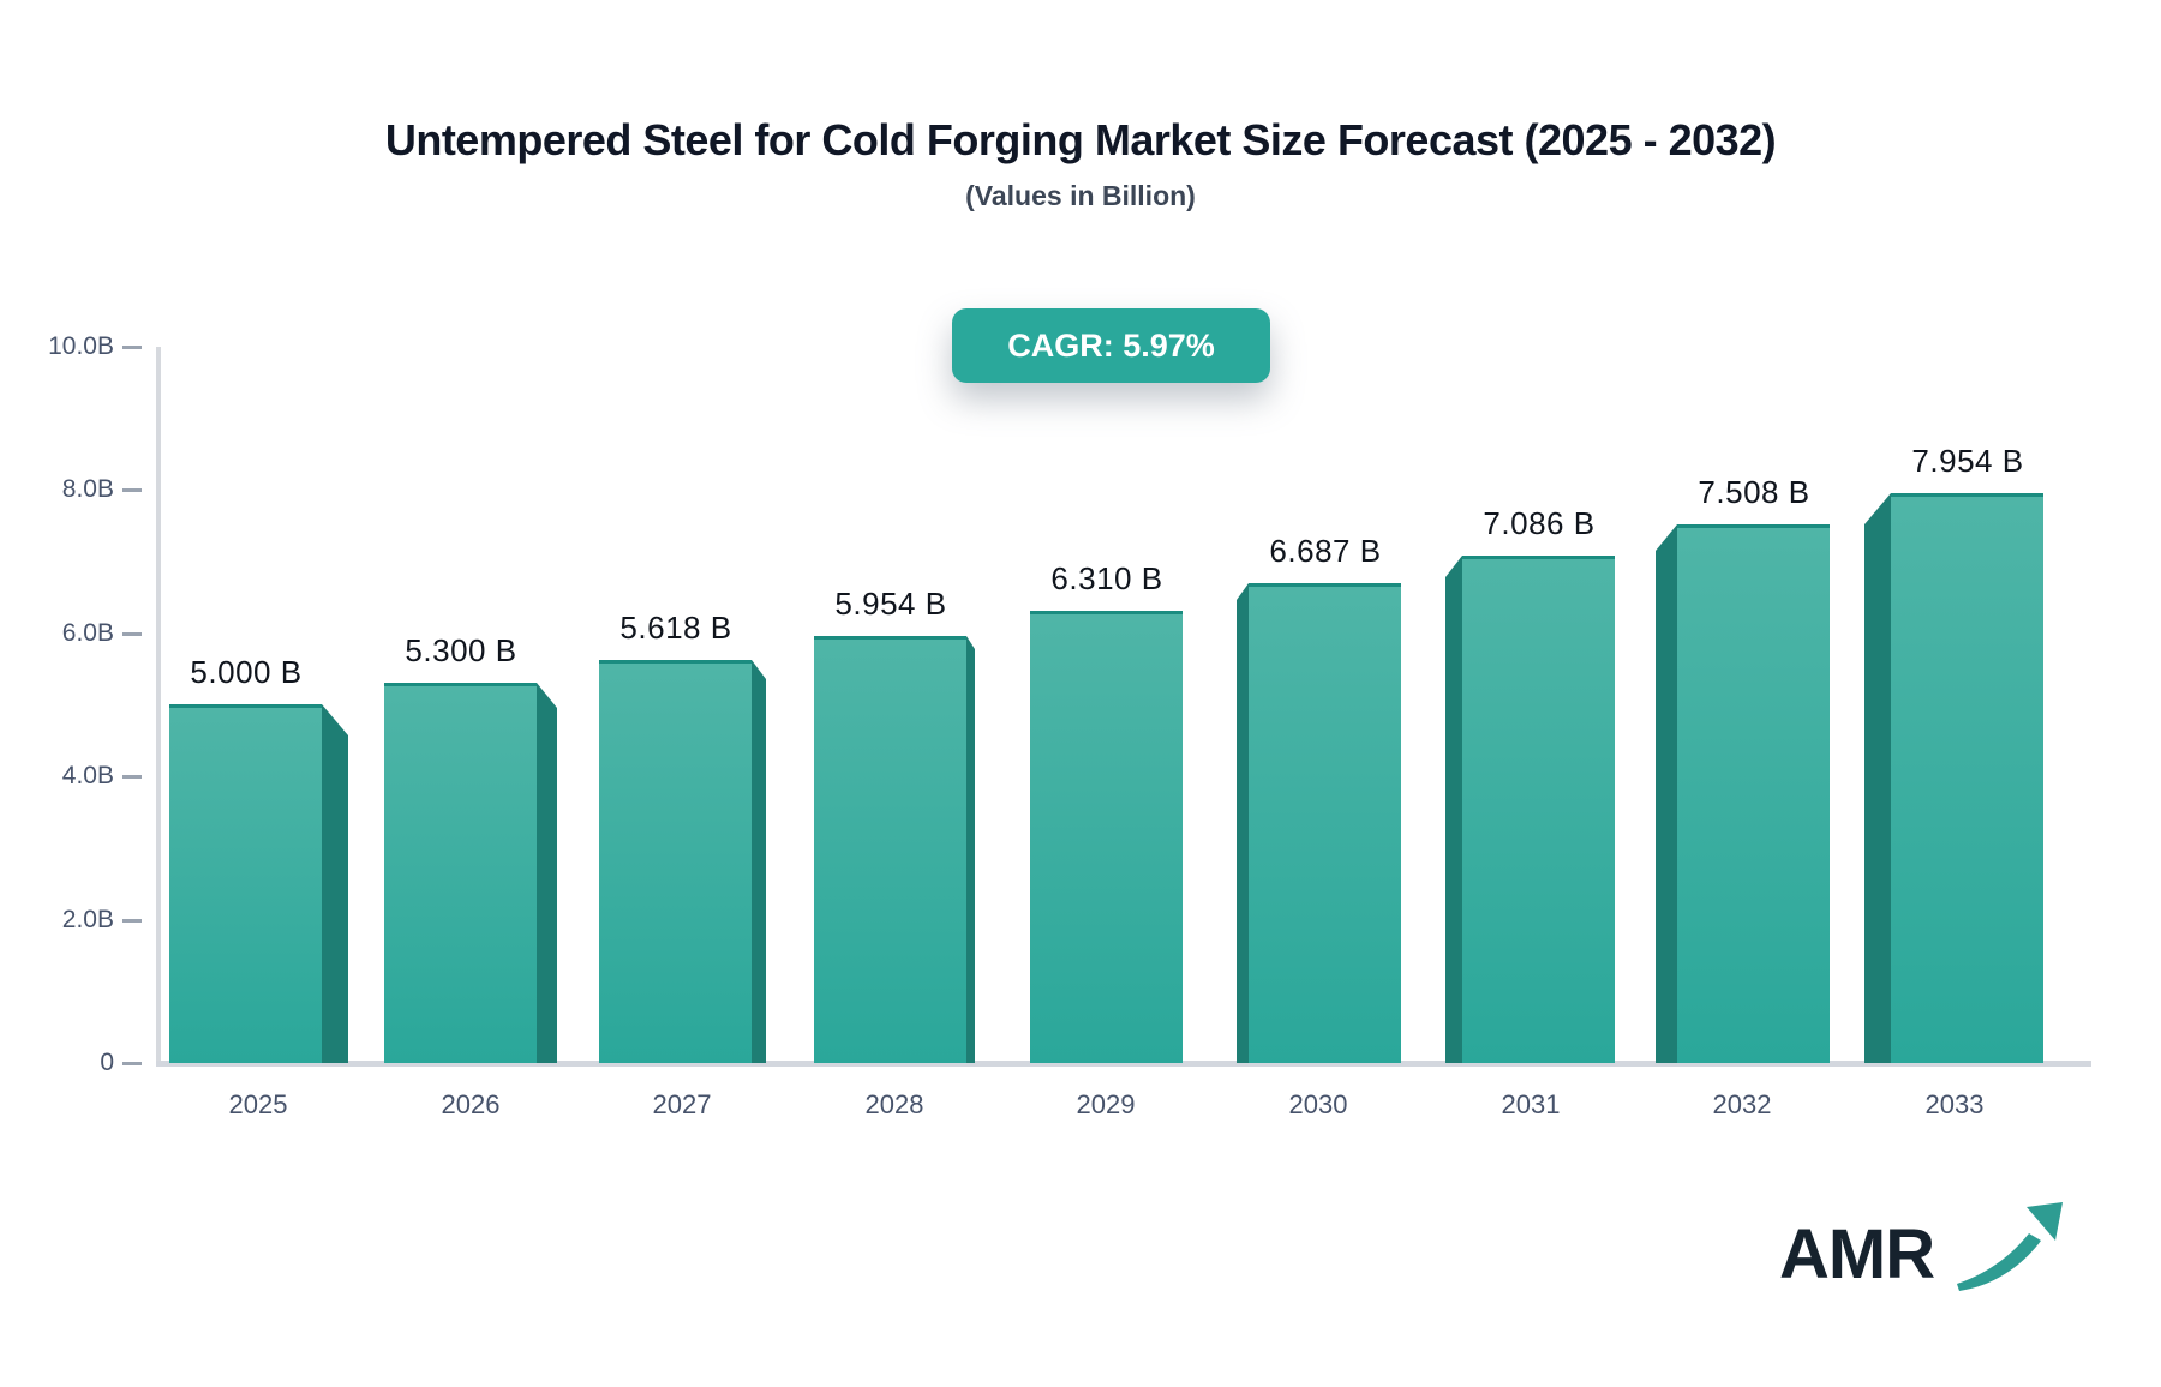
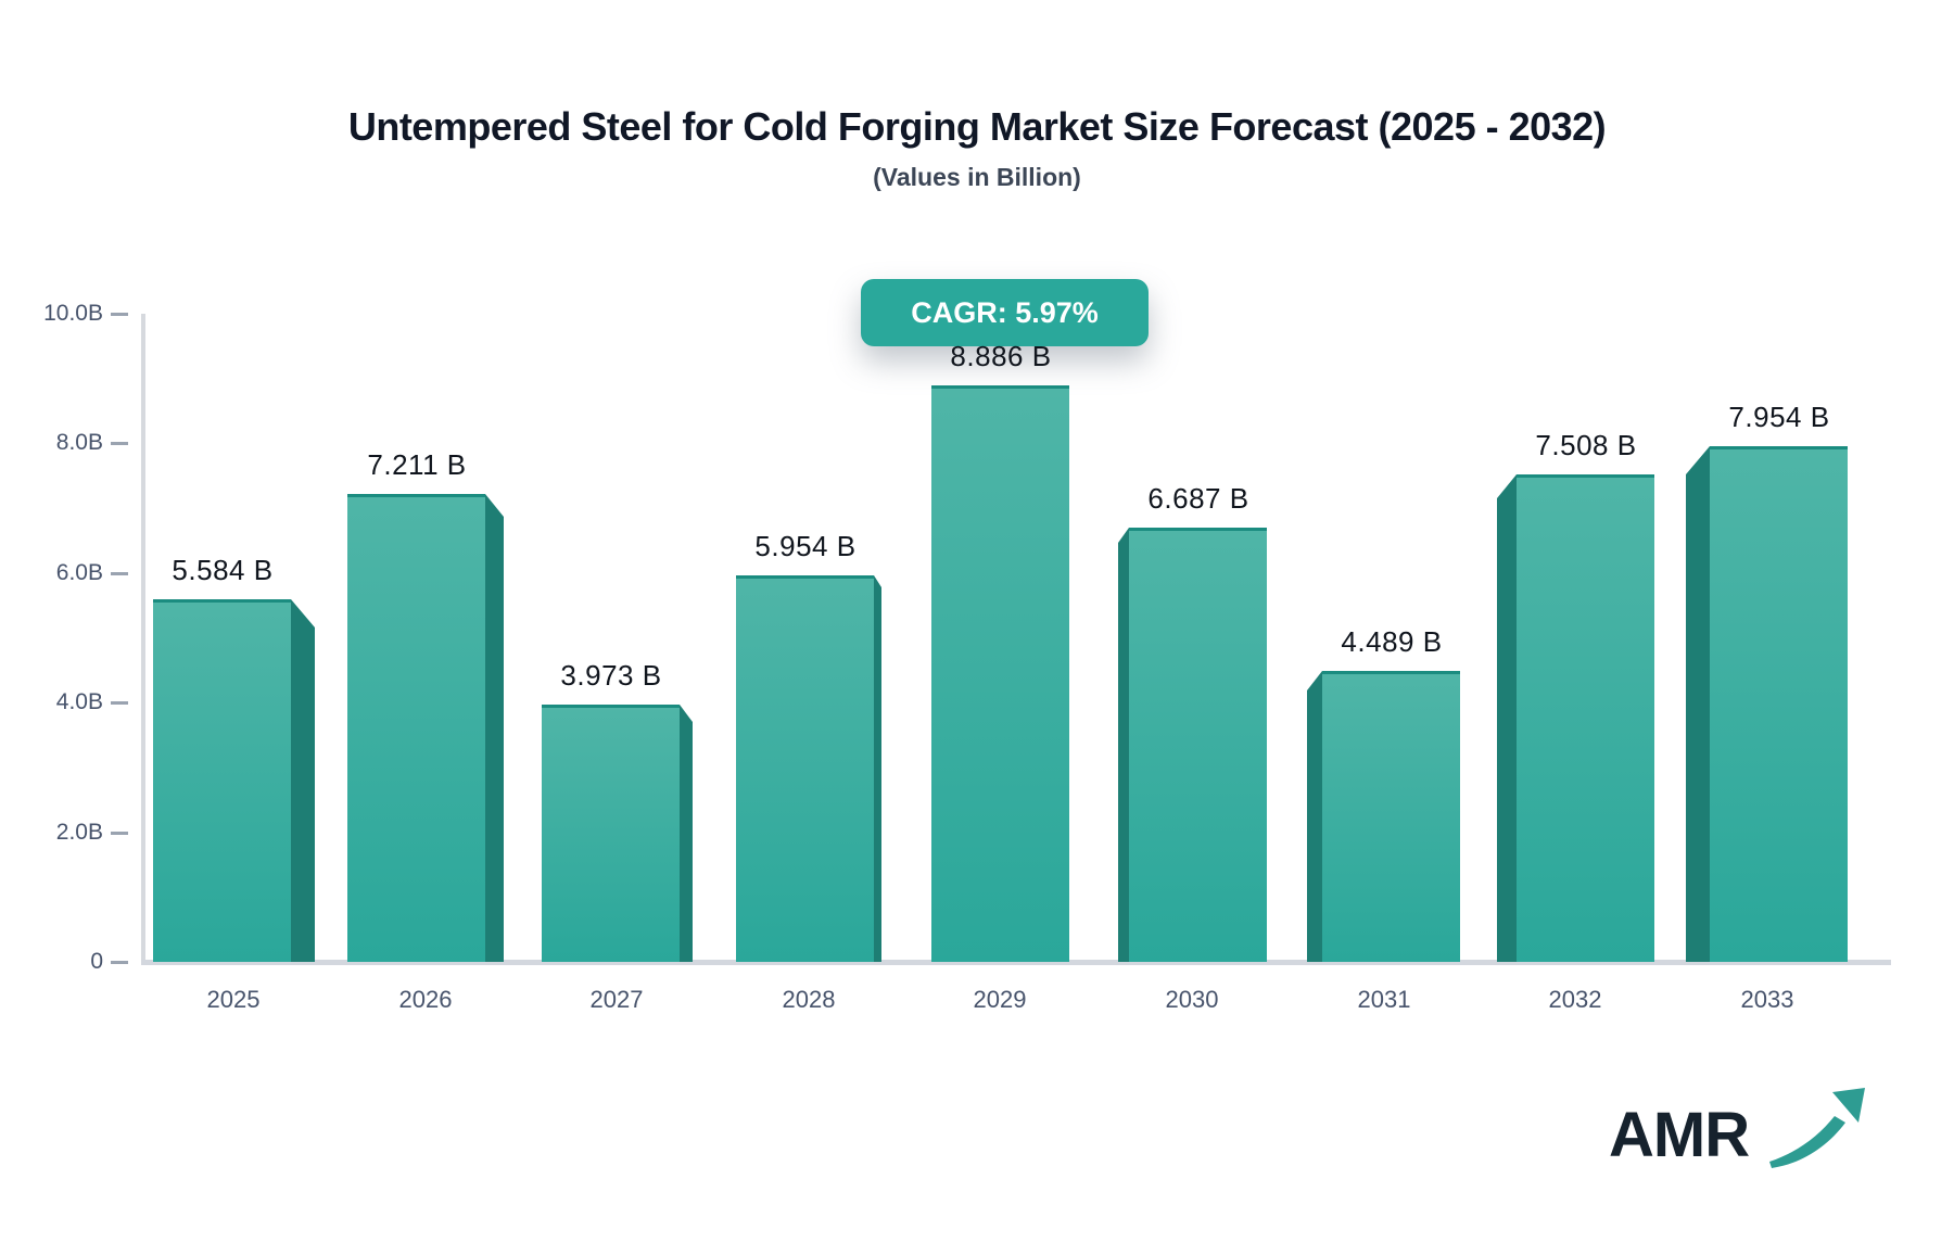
2025: 5.000 -> 5.584
2026: 5.300 -> 7.211
2027: 5.618 -> 3.973
2029: 6.310 -> 8.886
2031: 7.086 -> 4.489
